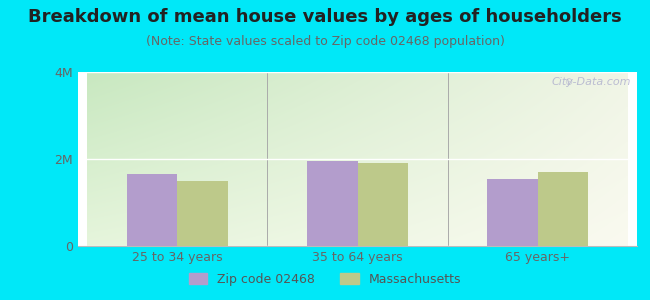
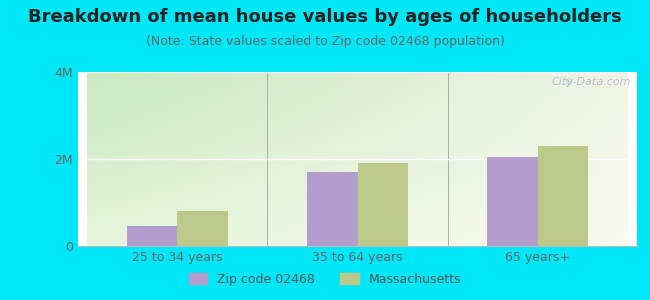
Zip code 02468/25 to 34 years: 1.65M -> 0.45M
Massachusetts/25 to 34 years: 1.5M -> 0.8M
Zip code 02468/35 to 64 years: 1.95M -> 1.70M
Zip code 02468/65 years+: 1.55M -> 2.05M
Massachusetts/65 years+: 1.7M -> 2.3M
